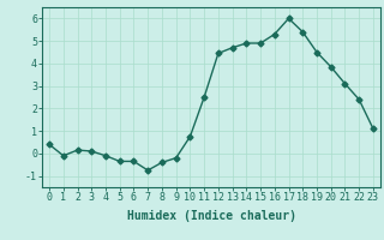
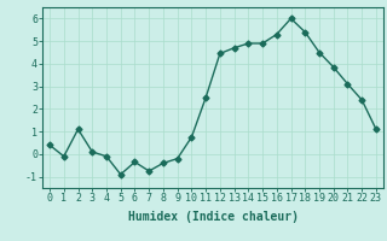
2: 0.1 -> 1.1
5: -0.3 -> -0.9
